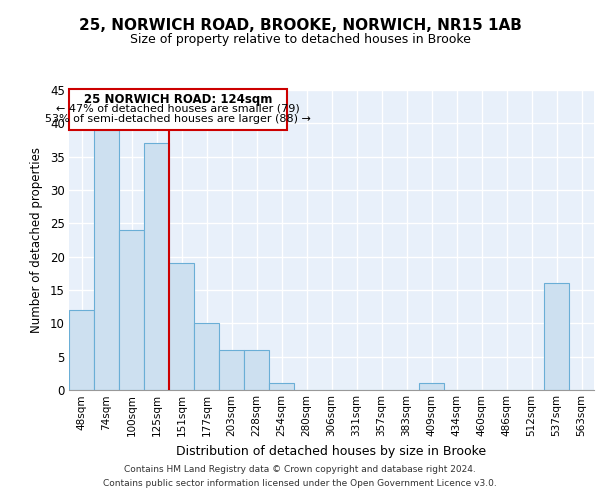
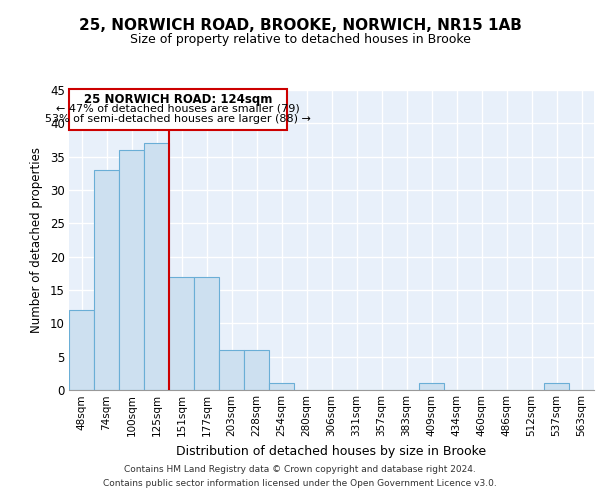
74sqm: 39 -> 33
100sqm: 24 -> 36
151sqm: 19 -> 17
177sqm: 10 -> 17
537sqm: 16 -> 1
